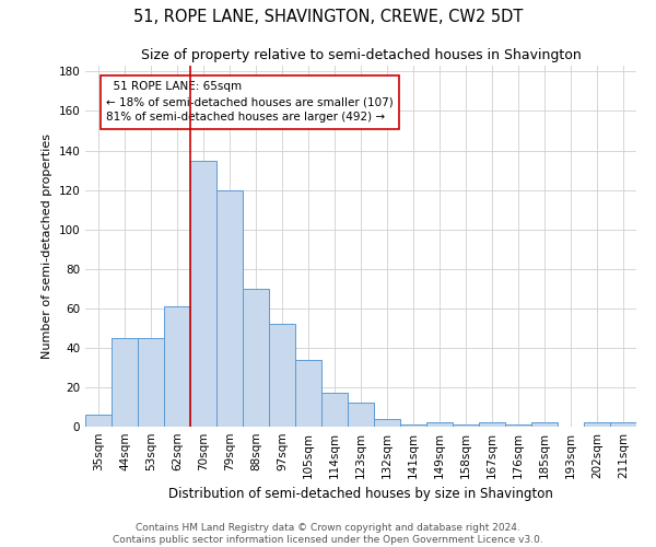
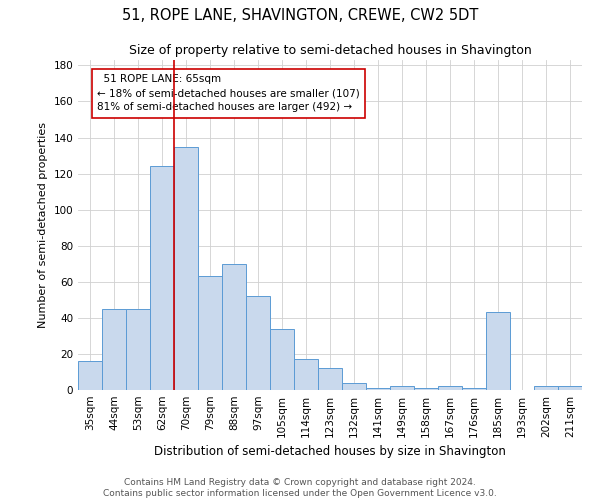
35sqm: 6 -> 16
62sqm: 61 -> 124
79sqm: 120 -> 63
185sqm: 2 -> 43
